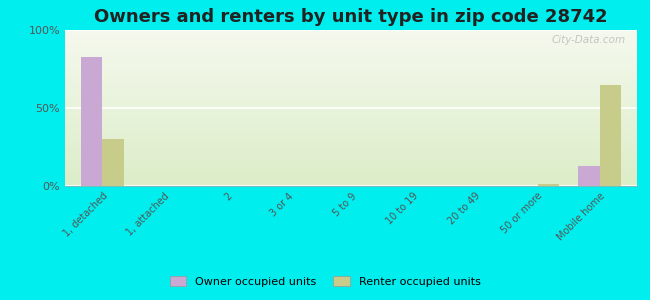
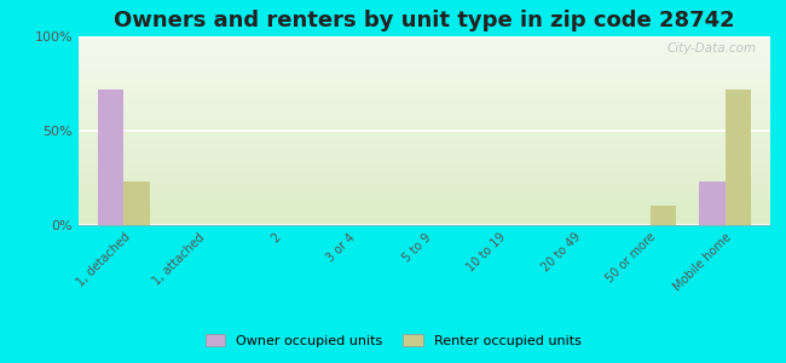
Owner occupied units/1, detached: 83% -> 72%
Renter occupied units/1, detached: 30% -> 23%
Renter occupied units/50 or more: 1% -> 10%
Owner occupied units/Mobile home: 13% -> 23%
Renter occupied units/Mobile home: 65% -> 72%
